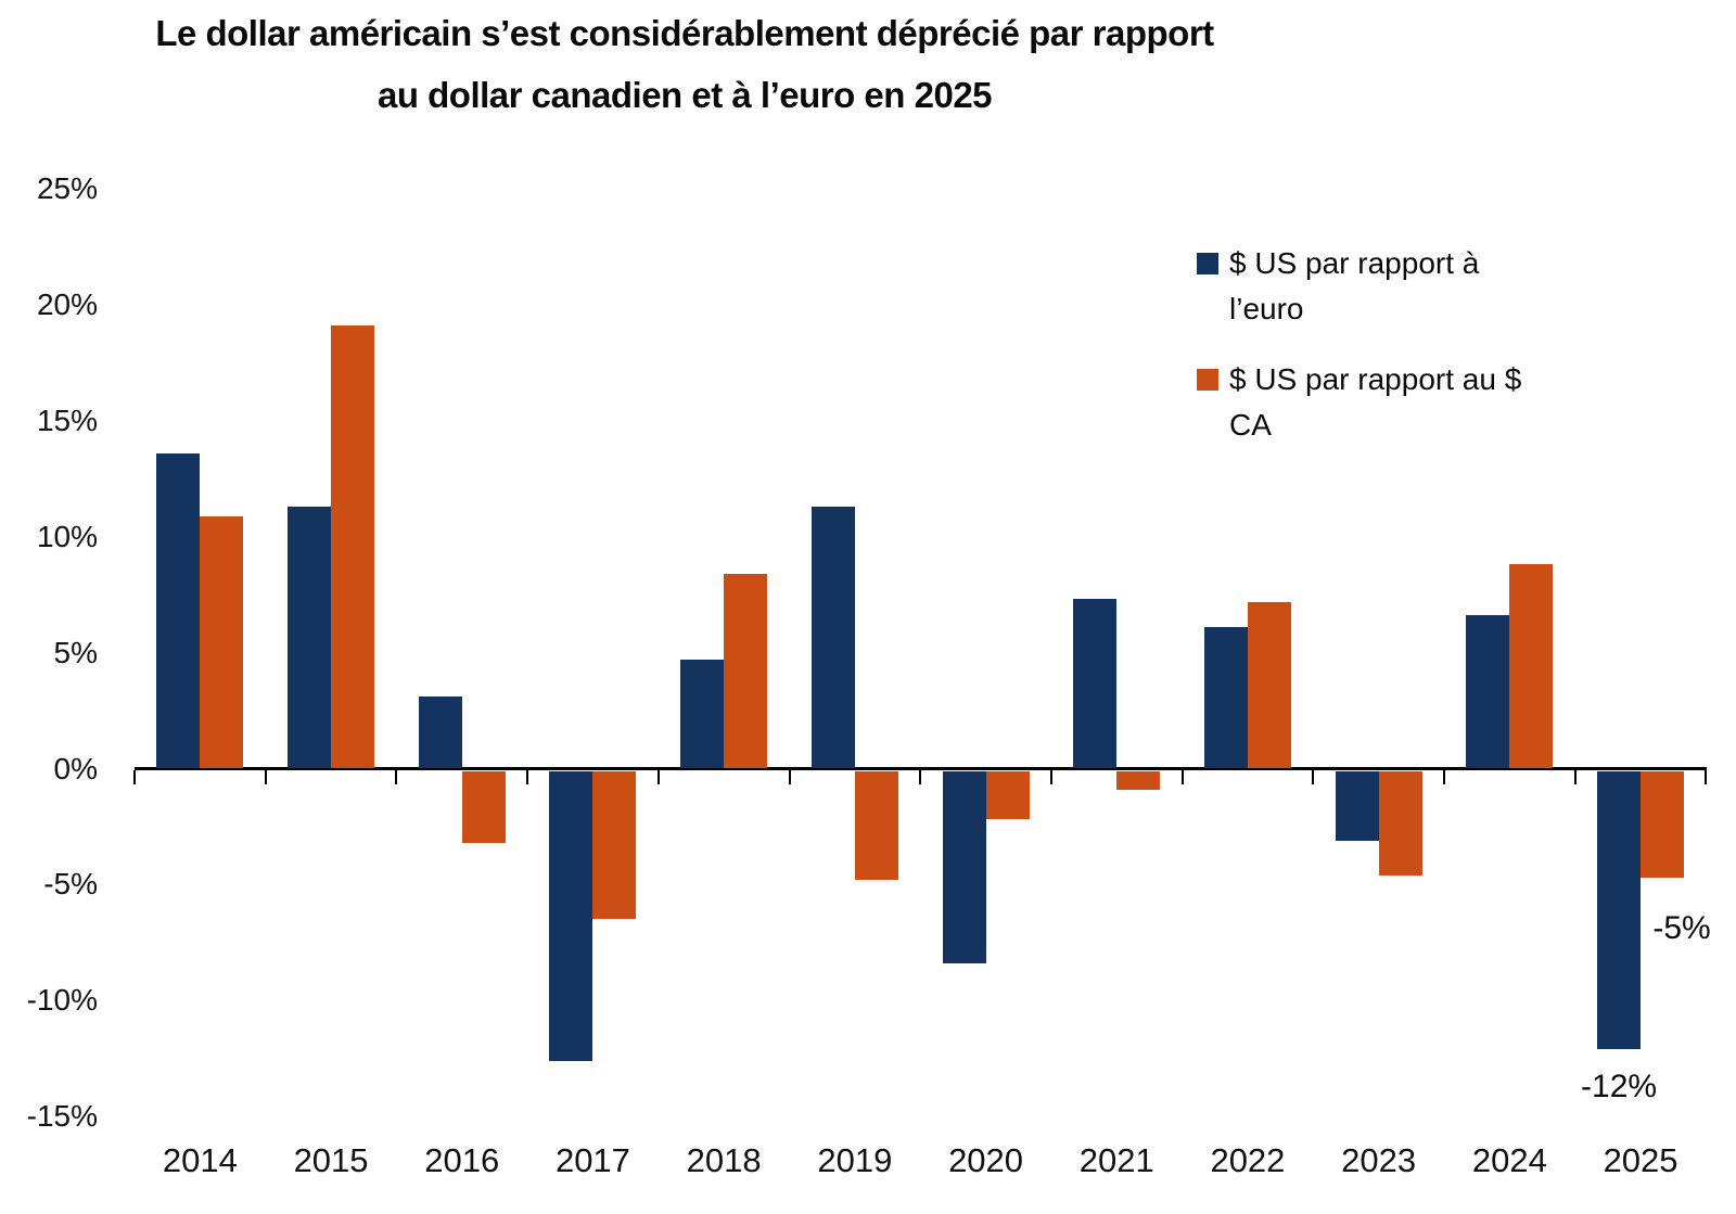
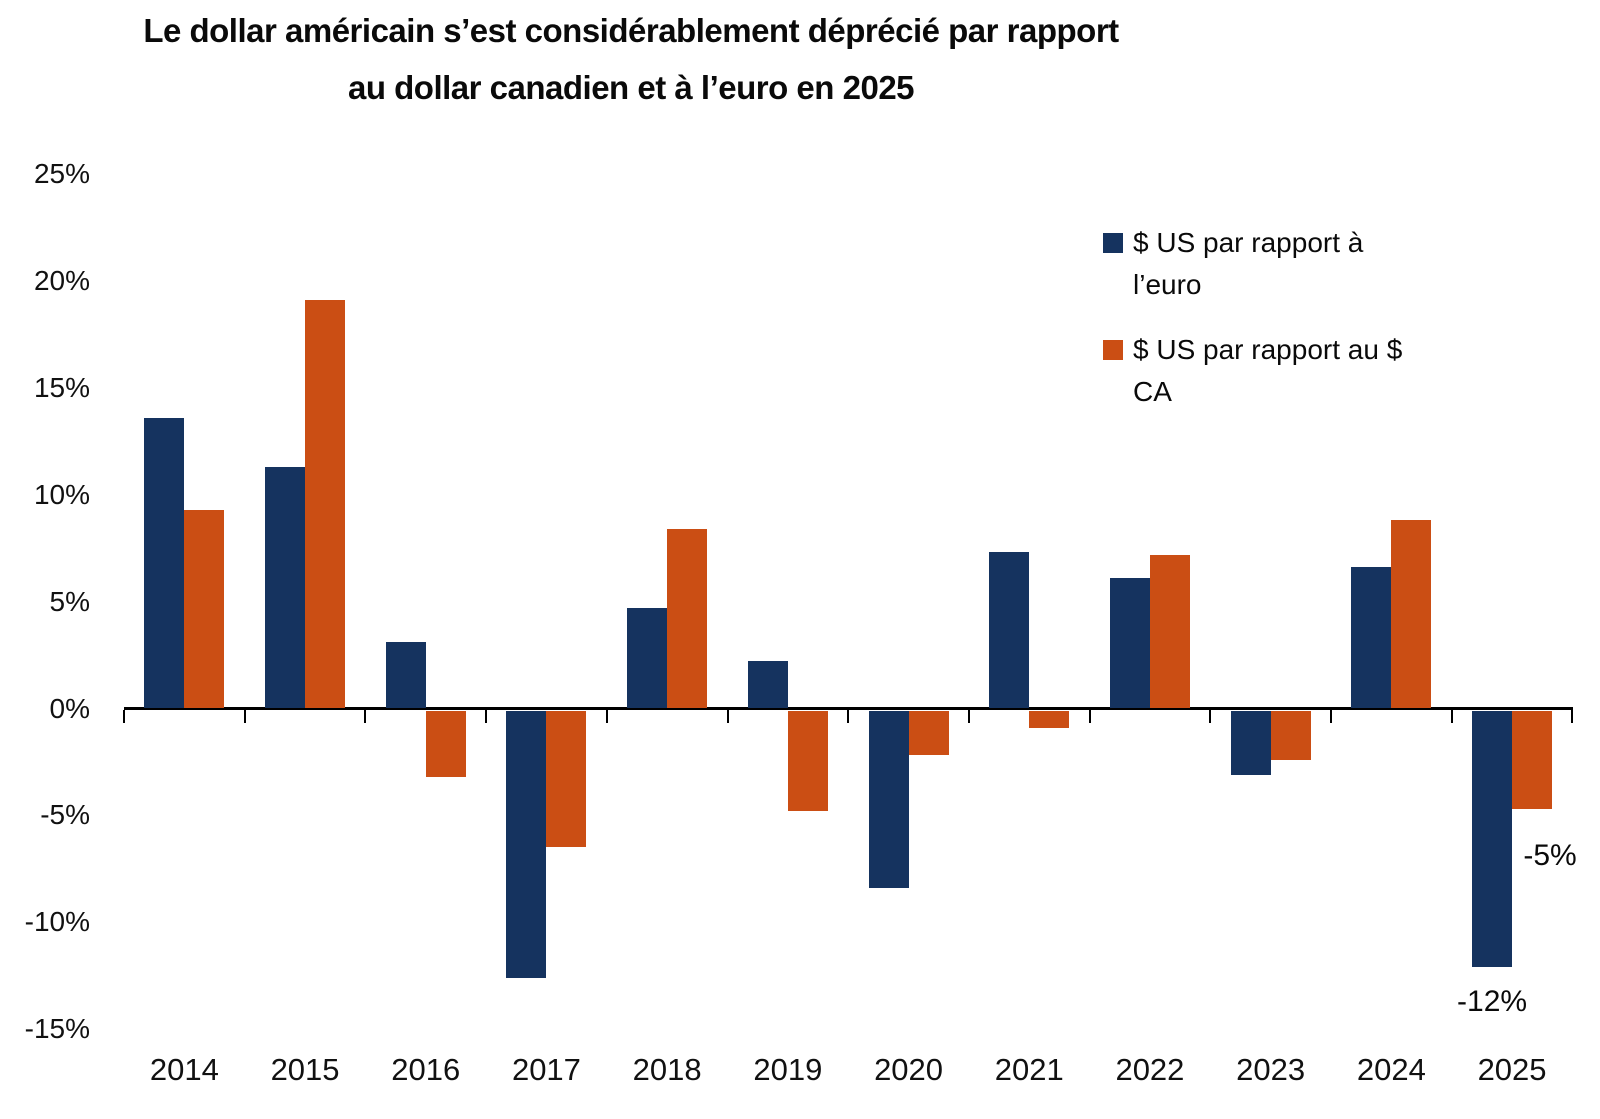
$ US par rapport au $ CA/2014: 10.9% -> 9.3%
$ US par rapport à l’euro/2019: 11.3% -> 2.2%
$ US par rapport au $ CA/2023: -4.5% -> -2.3%
